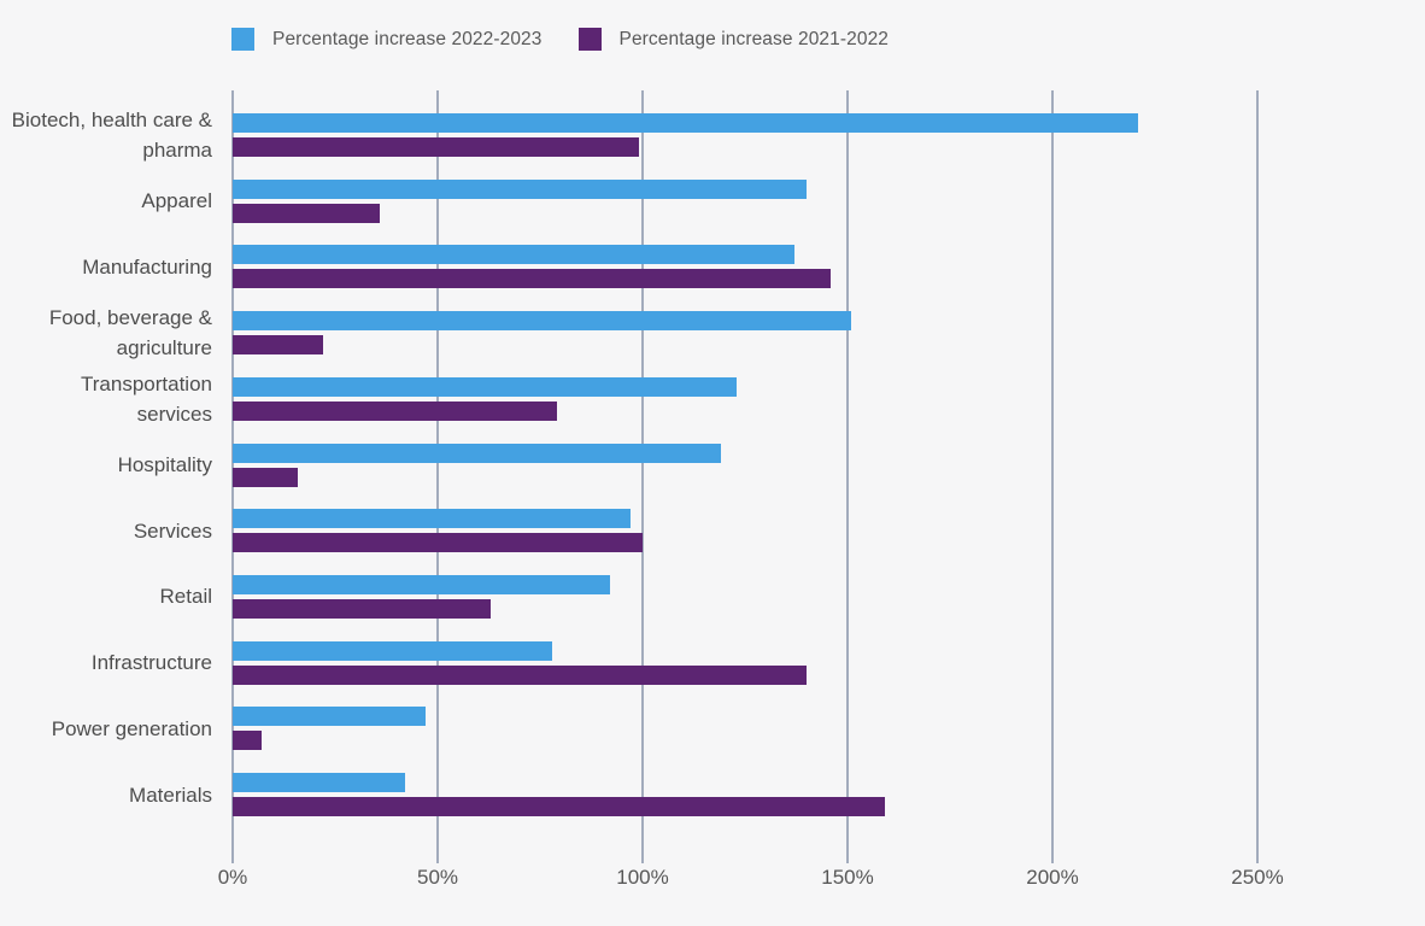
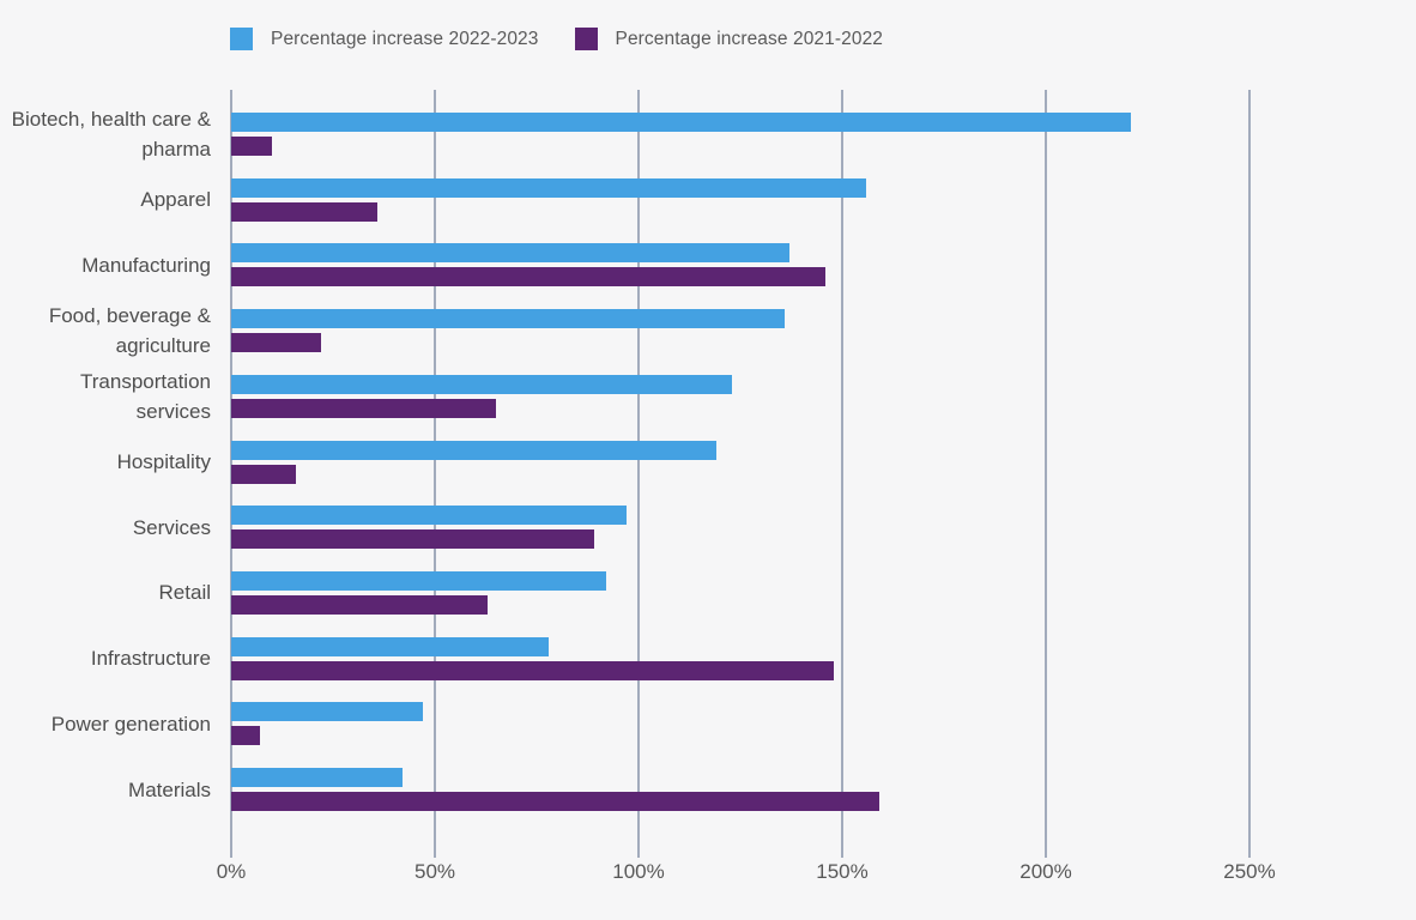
Percentage increase 2021-2022/Biotech, health care & pharma: 99% -> 10%
Percentage increase 2022-2023/Apparel: 140% -> 156%
Percentage increase 2022-2023/Food, beverage & agriculture: 151% -> 136%
Percentage increase 2021-2022/Transportation services: 79% -> 65%
Percentage increase 2021-2022/Services: 100% -> 89%
Percentage increase 2021-2022/Infrastructure: 140% -> 148%
